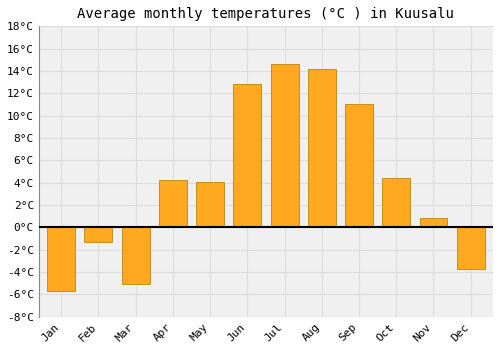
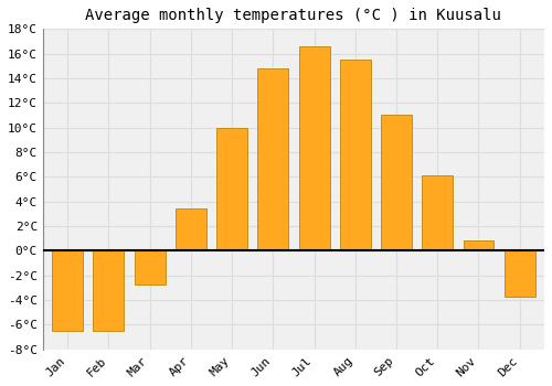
Jan: -5.7°C -> -6.5°C
Feb: -1.3°C -> -6.5°C
Mar: -5.1°C -> -2.7°C
Apr: 4.2°C -> 3.4°C
May: 4.1°C -> 10.0°C
Jun: 12.8°C -> 14.8°C
Jul: 14.6°C -> 16.6°C
Aug: 14.2°C -> 15.5°C
Oct: 4.4°C -> 6.1°C
